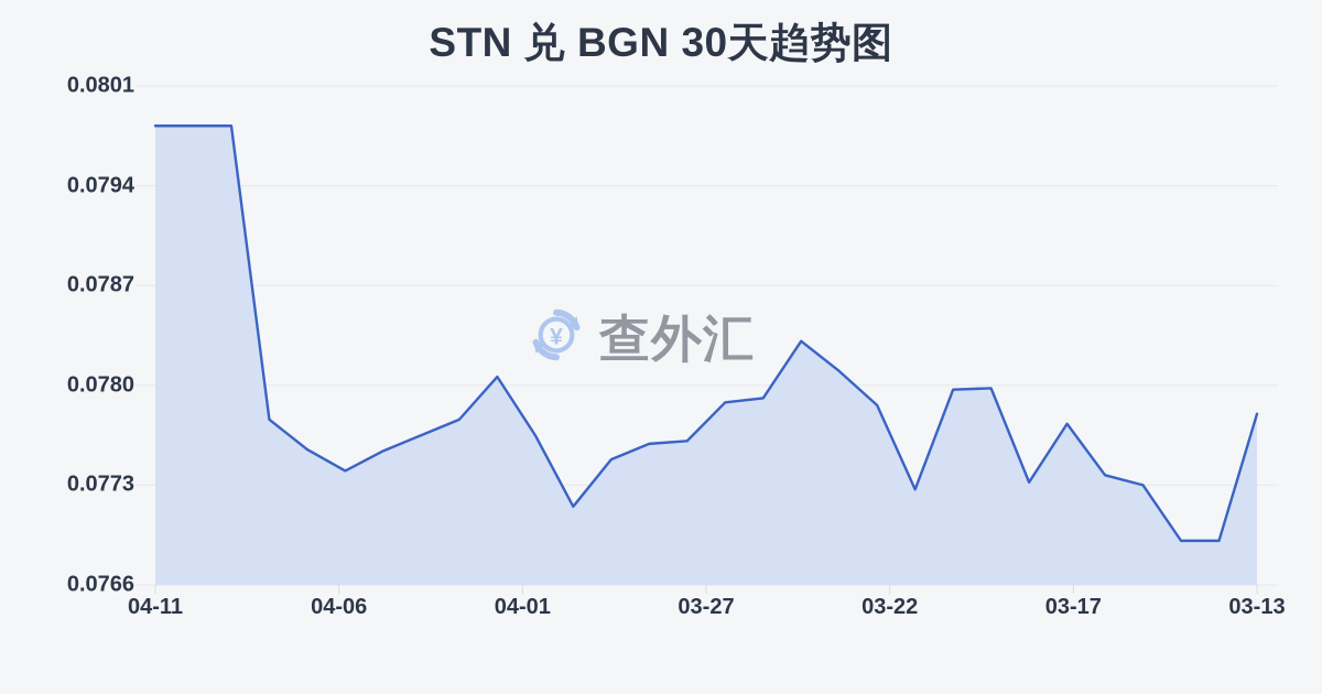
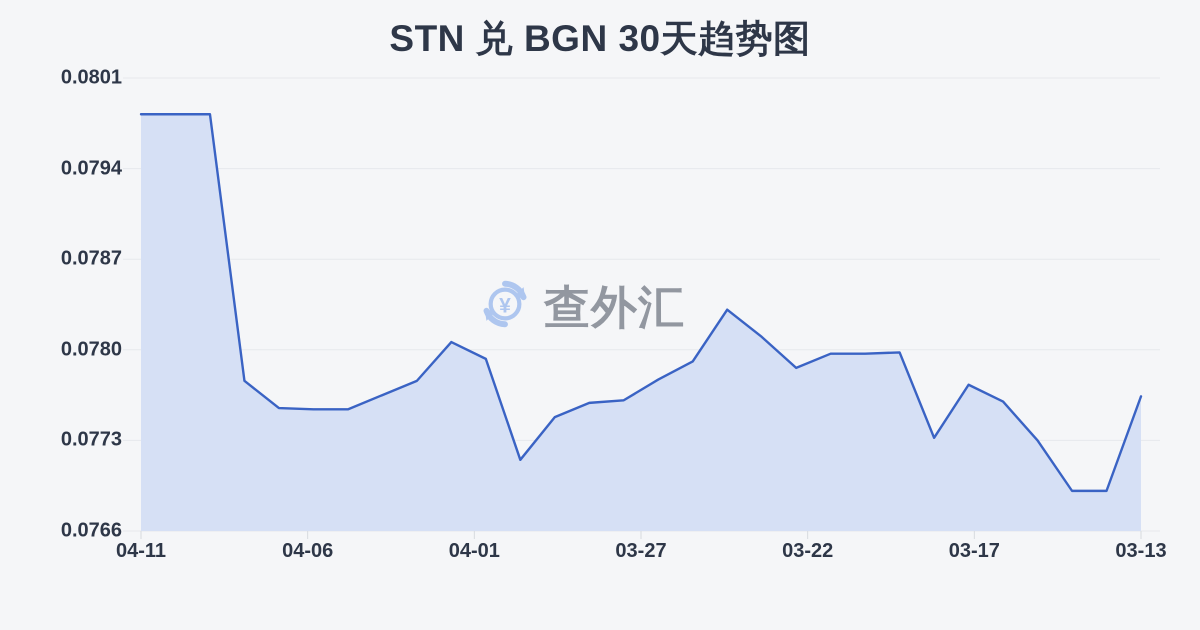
04-06: 0.07740 -> 0.07754
04-01: 0.07765 -> 0.07793
03-27: 0.07788 -> 0.07777
03-22: 0.07727 -> 0.07797
03-17: 0.07737 -> 0.07760
03-13: 0.07780 -> 0.07764
